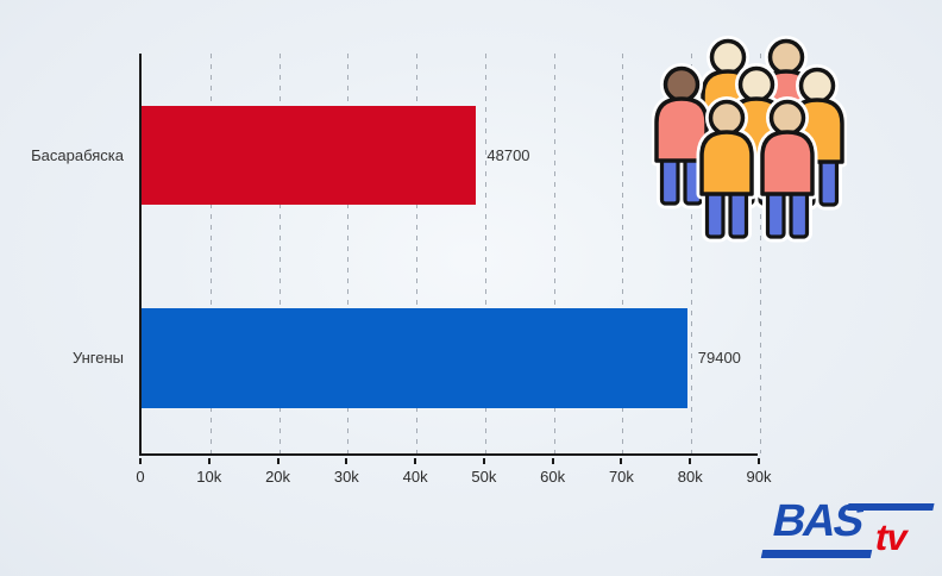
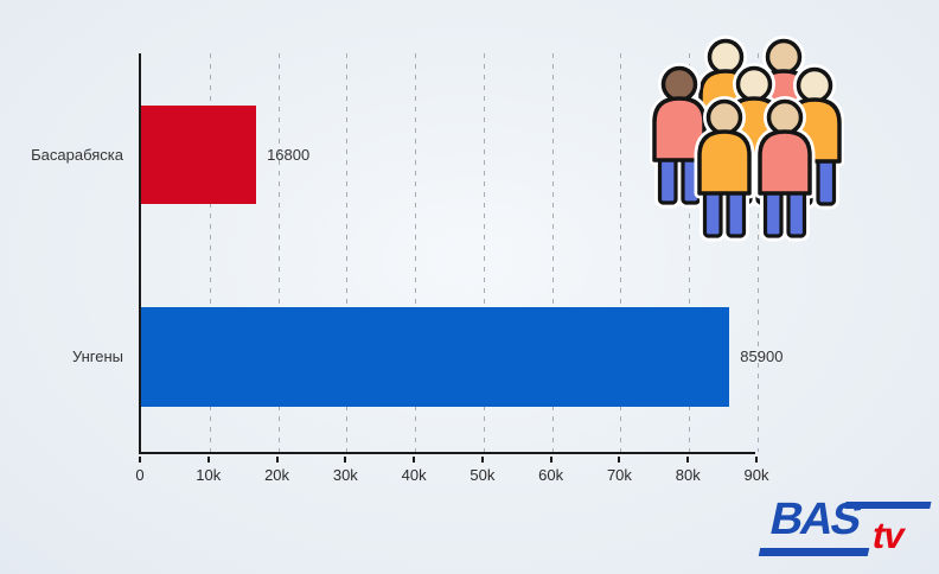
Басарабяска: 48700 -> 16800
Унгены: 79400 -> 85900
